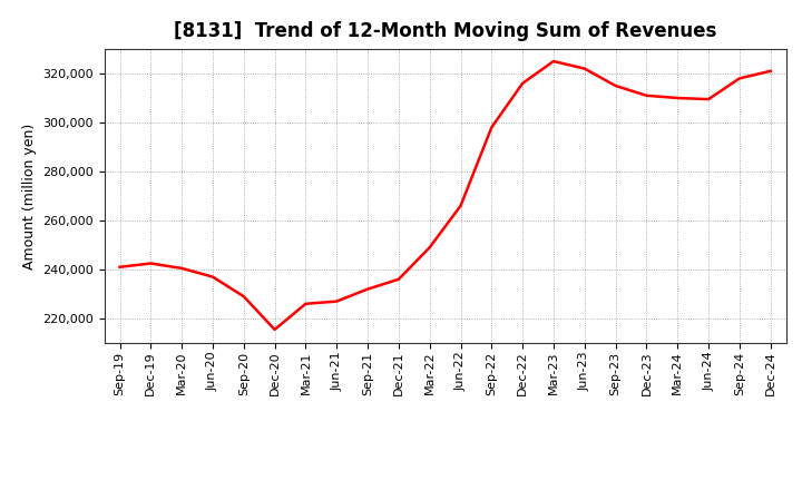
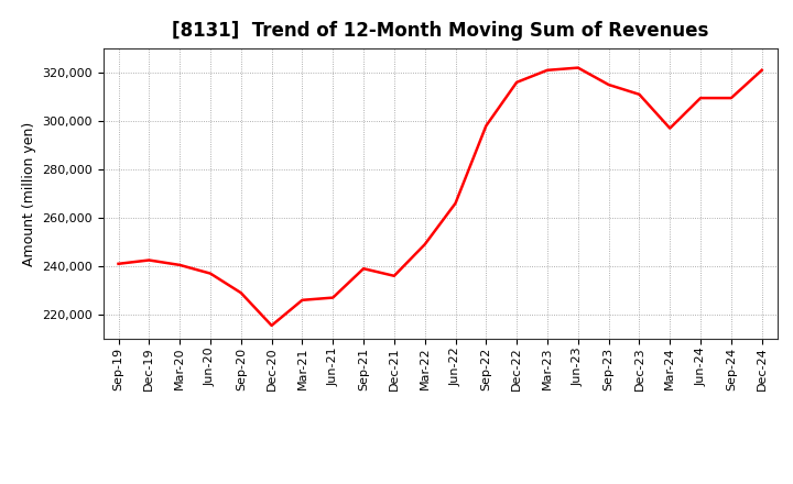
Sep-21: 232,000 -> 239,000
Mar-23: 325,000 -> 321,000
Mar-24: 310,000 -> 297,000
Sep-24: 318,000 -> 309,500
